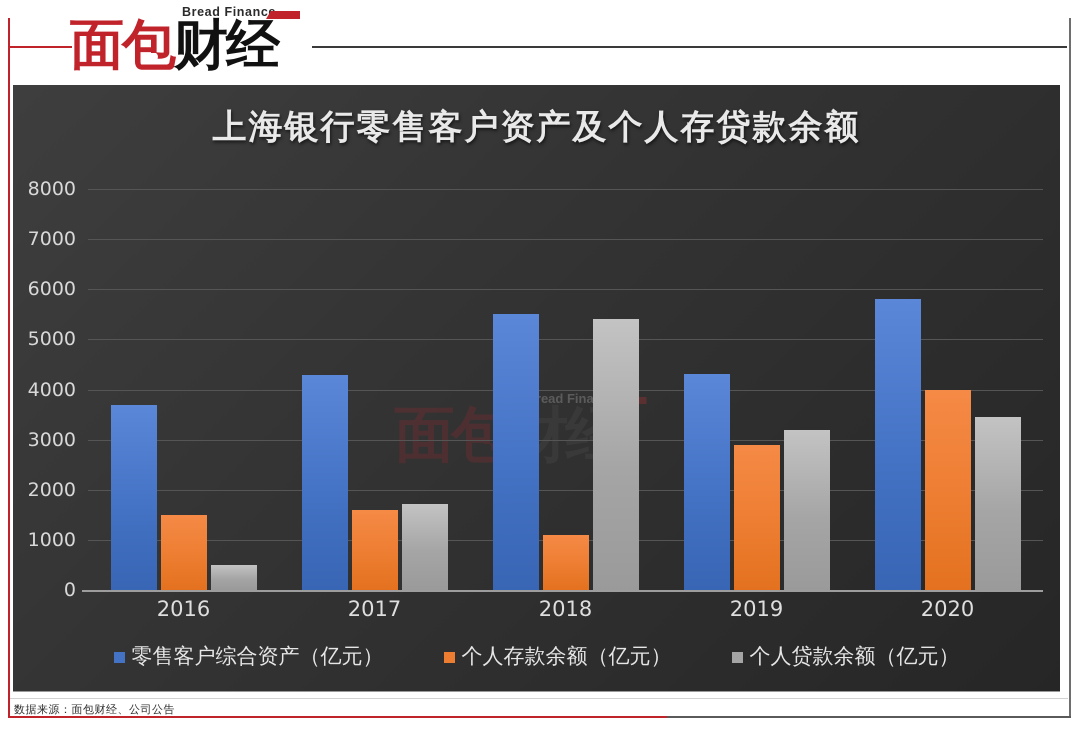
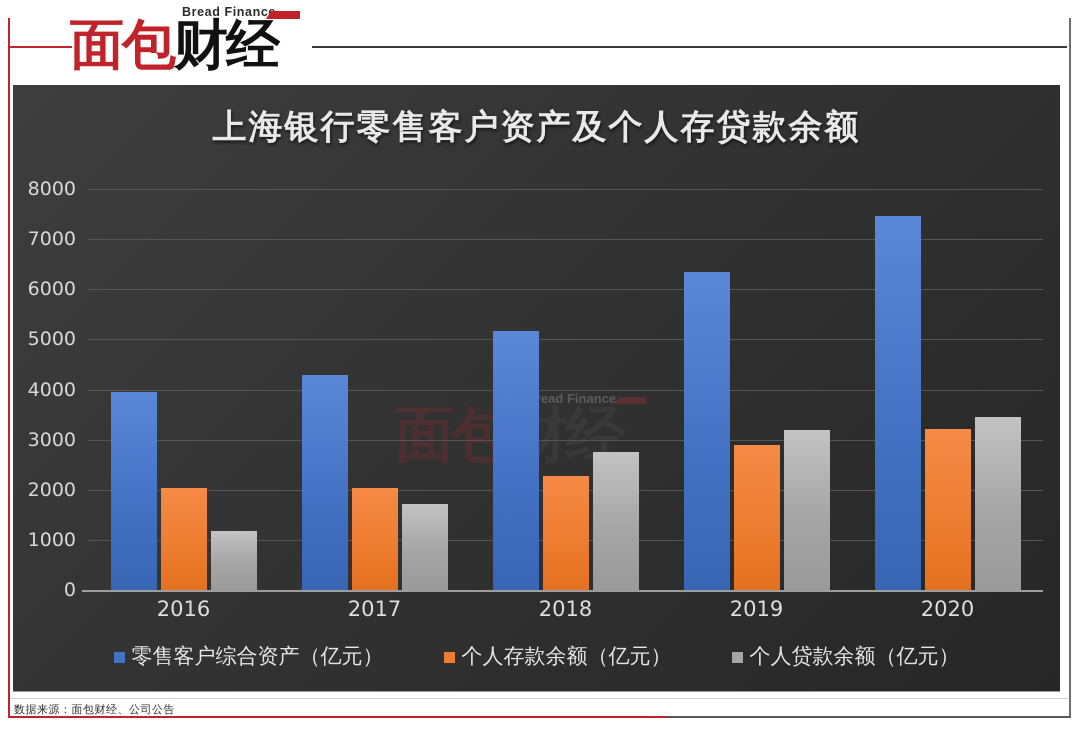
零售客户综合资产（亿元）/2016: 3700 -> 4000
个人存款余额（亿元）/2016: 1500 -> 2000
个人贷款余额（亿元）/2016: 500 -> 1200
个人存款余额（亿元）/2017: 1600 -> 2000
零售客户综合资产（亿元）/2018: 5500 -> 5200
个人存款余额（亿元）/2018: 1100 -> 2300
个人贷款余额（亿元）/2018: 5400 -> 2800
零售客户综合资产（亿元）/2019: 4300 -> 6300
零售客户综合资产（亿元）/2020: 5800 -> 7500
个人存款余额（亿元）/2020: 4000 -> 3200
